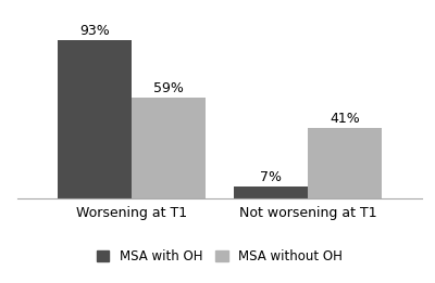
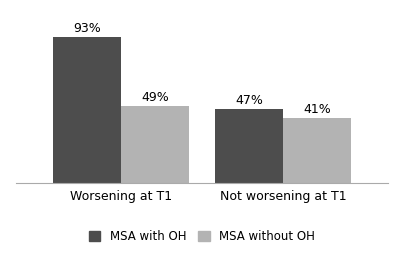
MSA without OH/Worsening at T1: 59% -> 49%
MSA with OH/Not worsening at T1: 7% -> 47%
